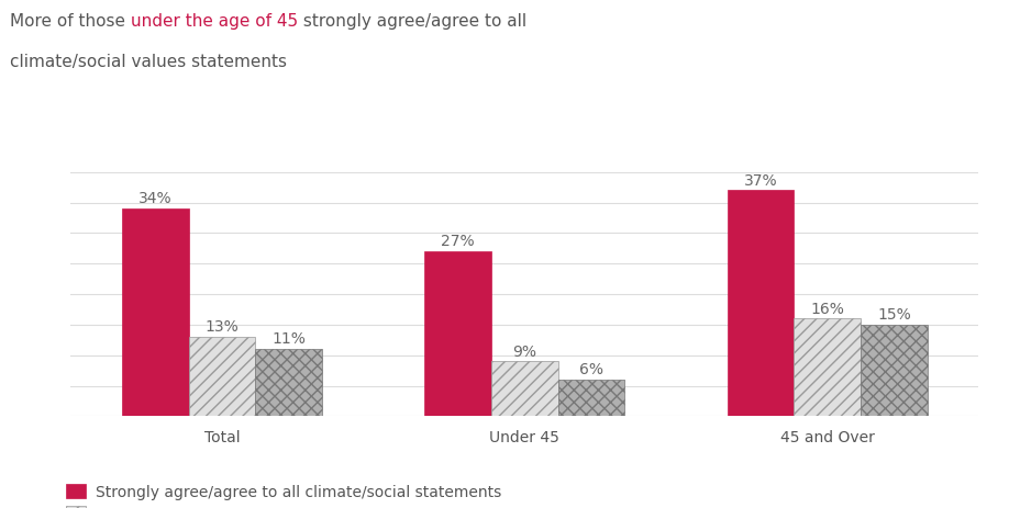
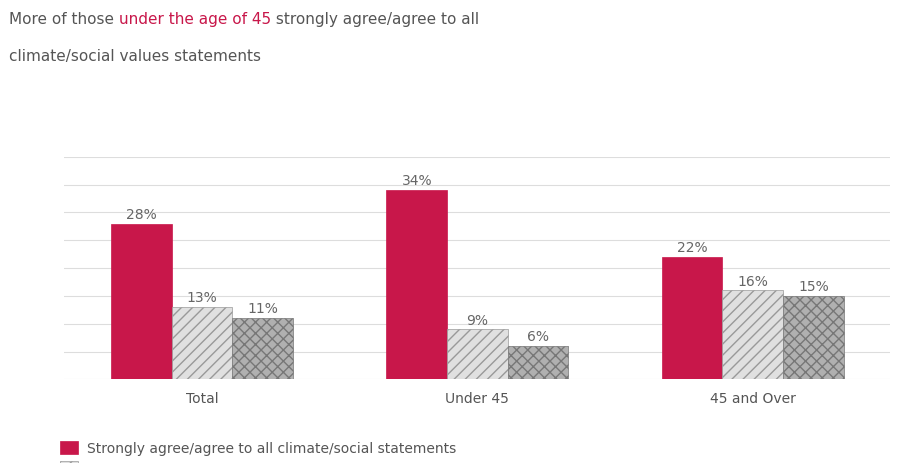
Strongly agree/agree to all climate/social statements/Total: 34% -> 28%
Strongly agree/agree to all climate/social statements/Under 45: 27% -> 34%
Strongly agree/agree to all climate/social statements/45 and Over: 37% -> 22%
